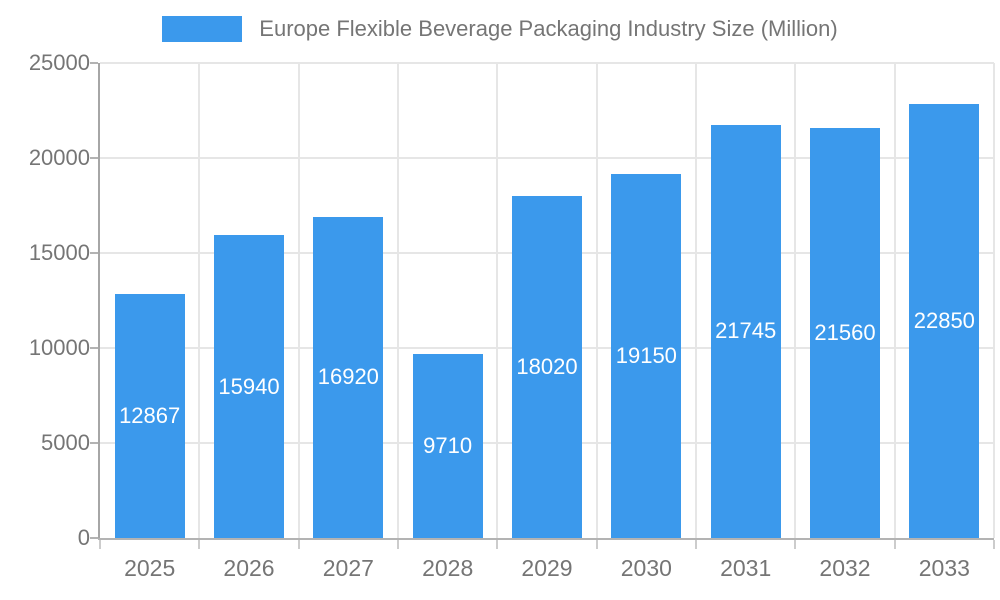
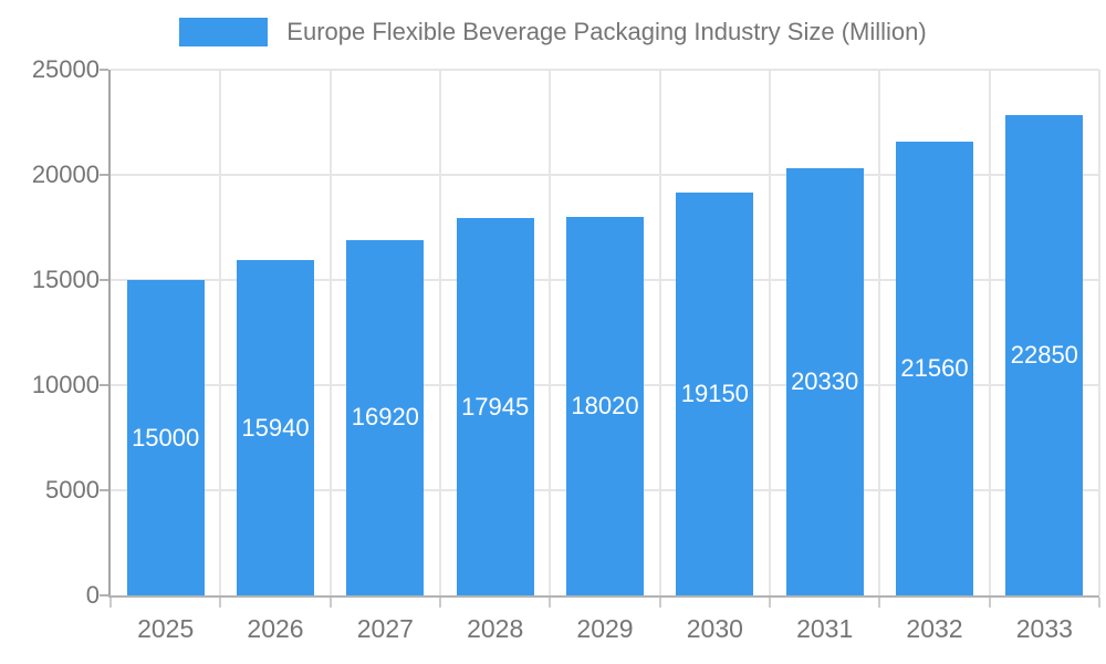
2025: 12867 -> 15000
2028: 9710 -> 17945
2031: 21745 -> 20330
